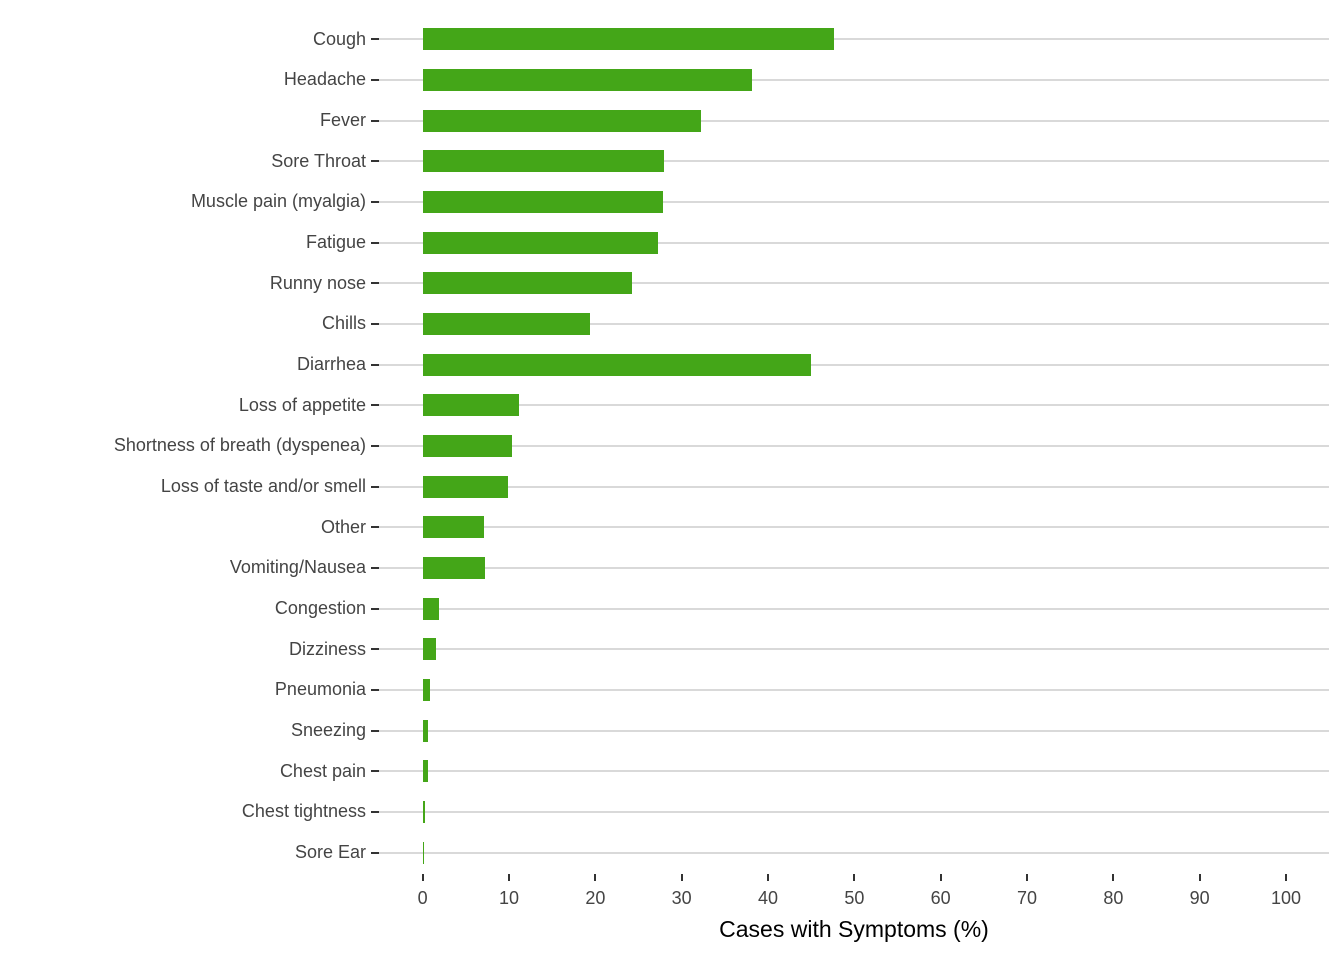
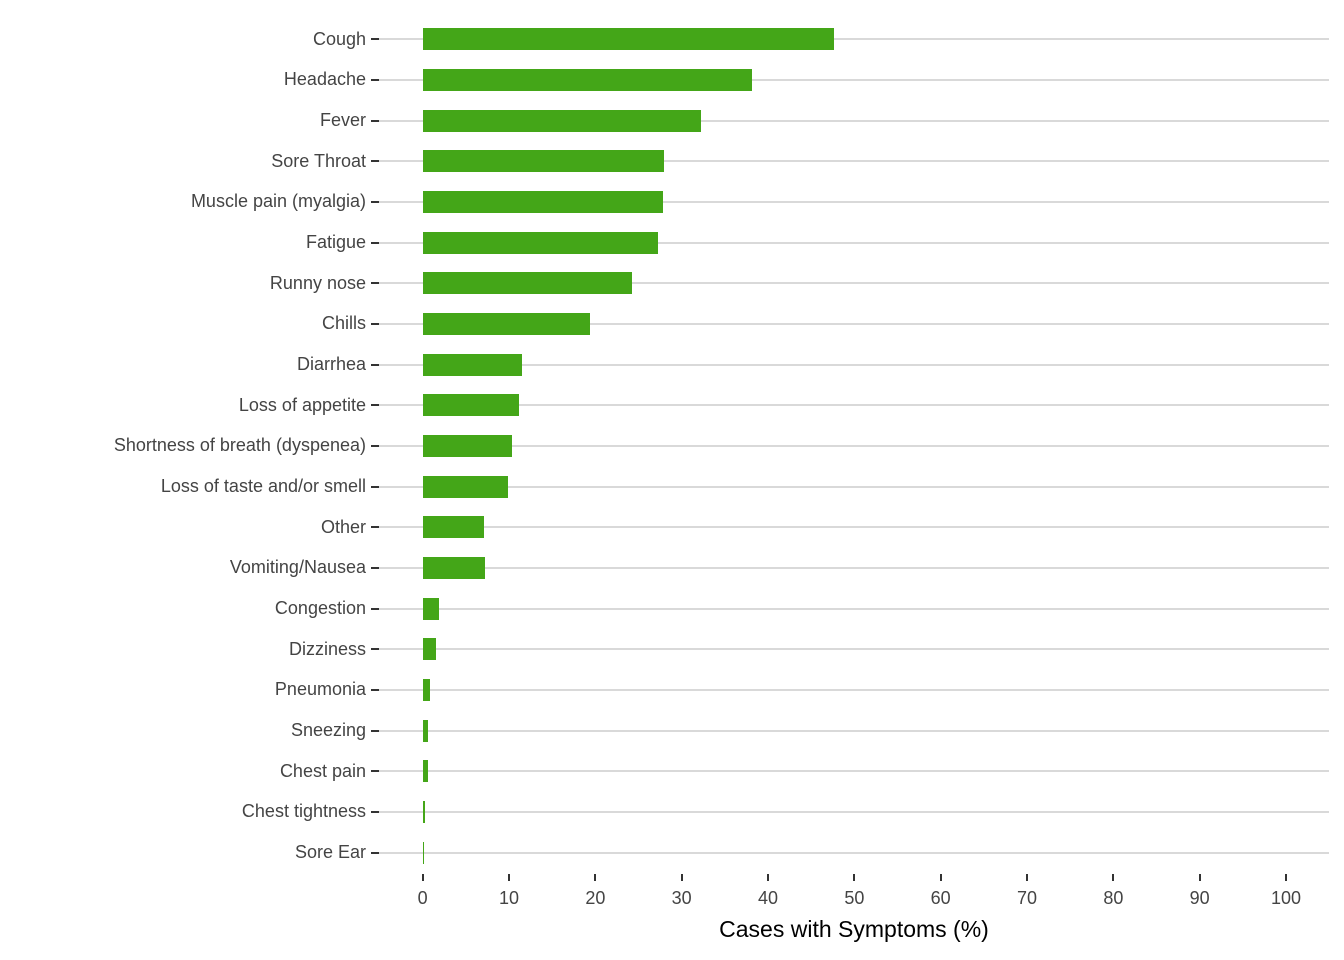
Diarrhea: 45 -> 12
